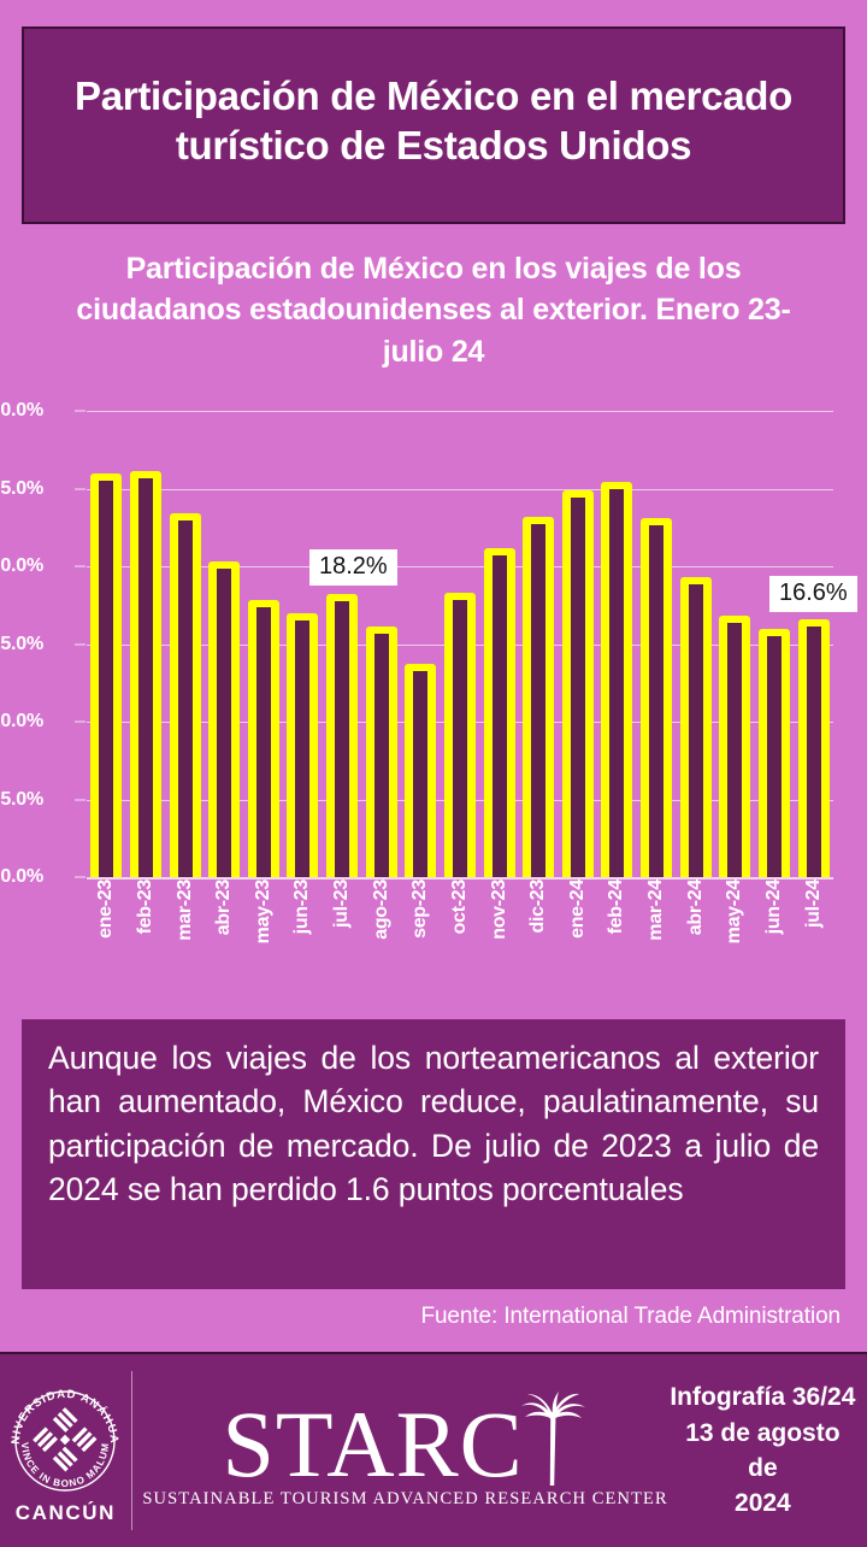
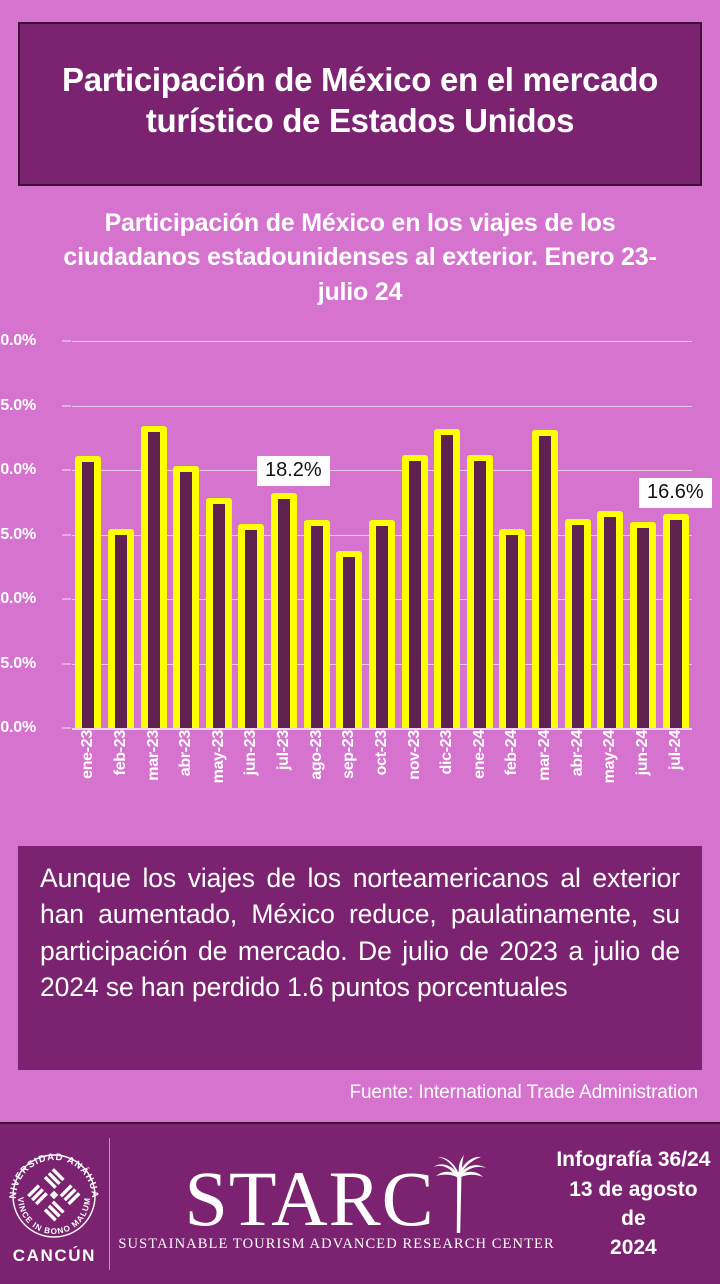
ene-23: 26.0% -> 21.1%
feb-23: 26.1% -> 15.4%
jun-23: 17.0% -> 15.8%
oct-23: 18.3% -> 16.1%
ene-24: 24.9% -> 21.2%
feb-24: 25.4% -> 15.4%
abr-24: 19.3% -> 16.2%
